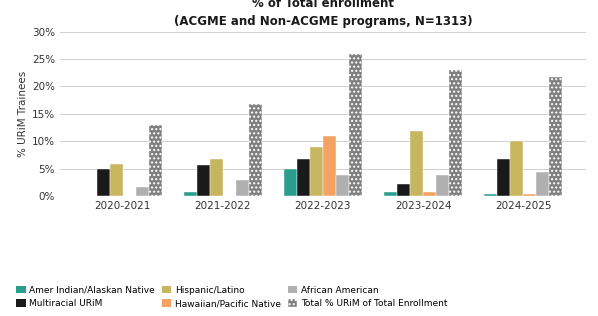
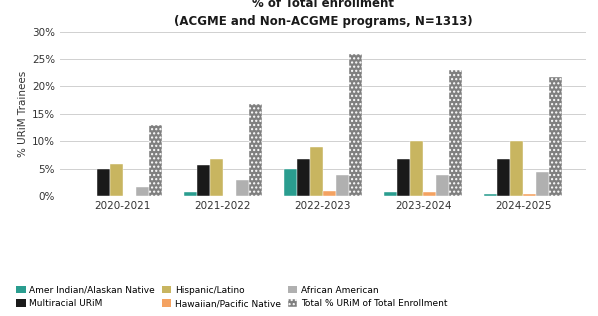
Hawaiian/Pacific Native/2022-2023: 11.0% -> 0.9%
Multiracial URiM/2023-2024: 2.2% -> 6.7%
Hispanic/Latino/2023-2024: 11.8% -> 10.0%
